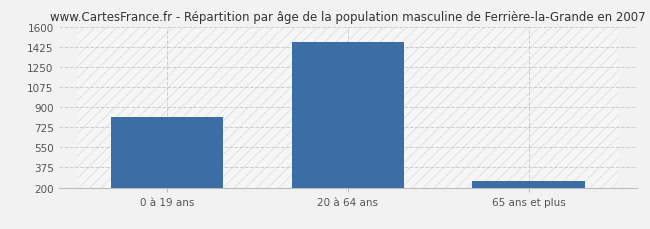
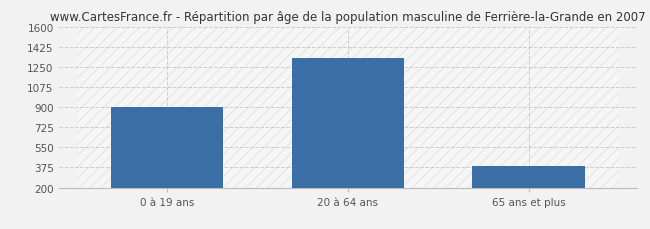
0 à 19 ans: 810 -> 900
20 à 64 ans: 1470 -> 1330
65 ans et plus: 260 -> 390
